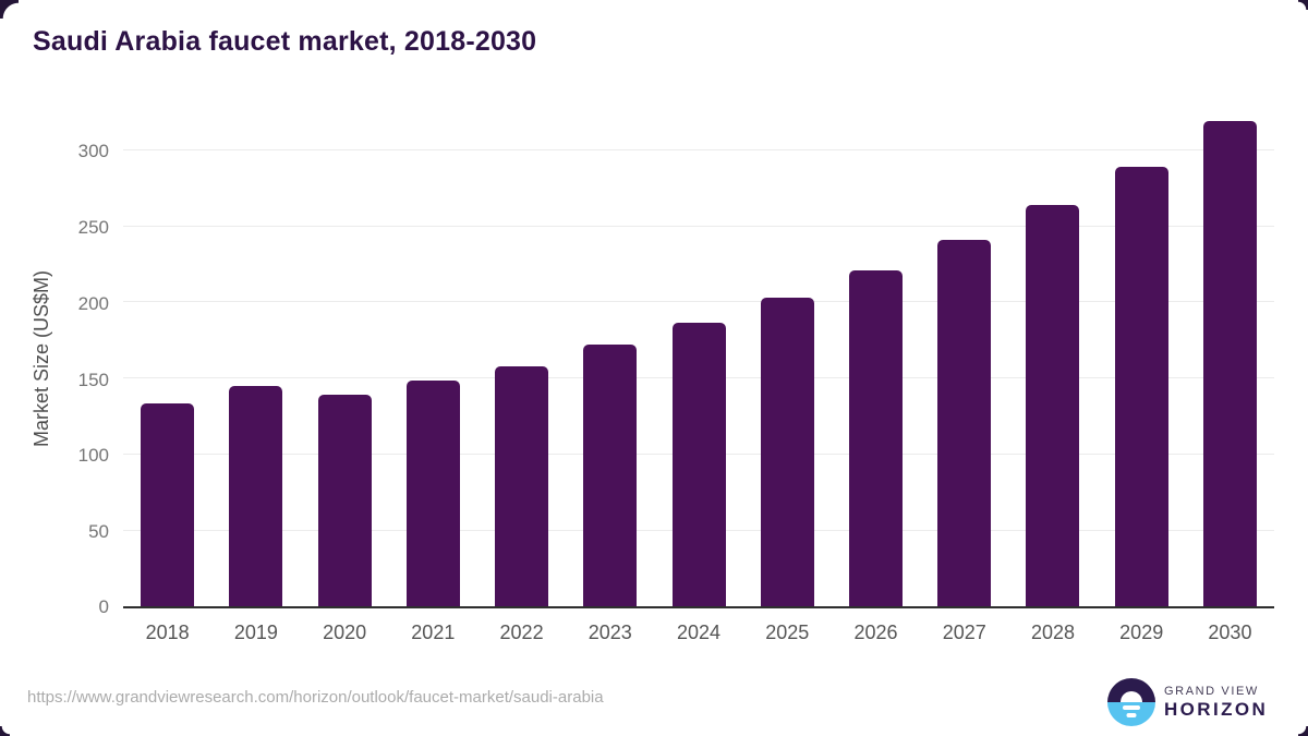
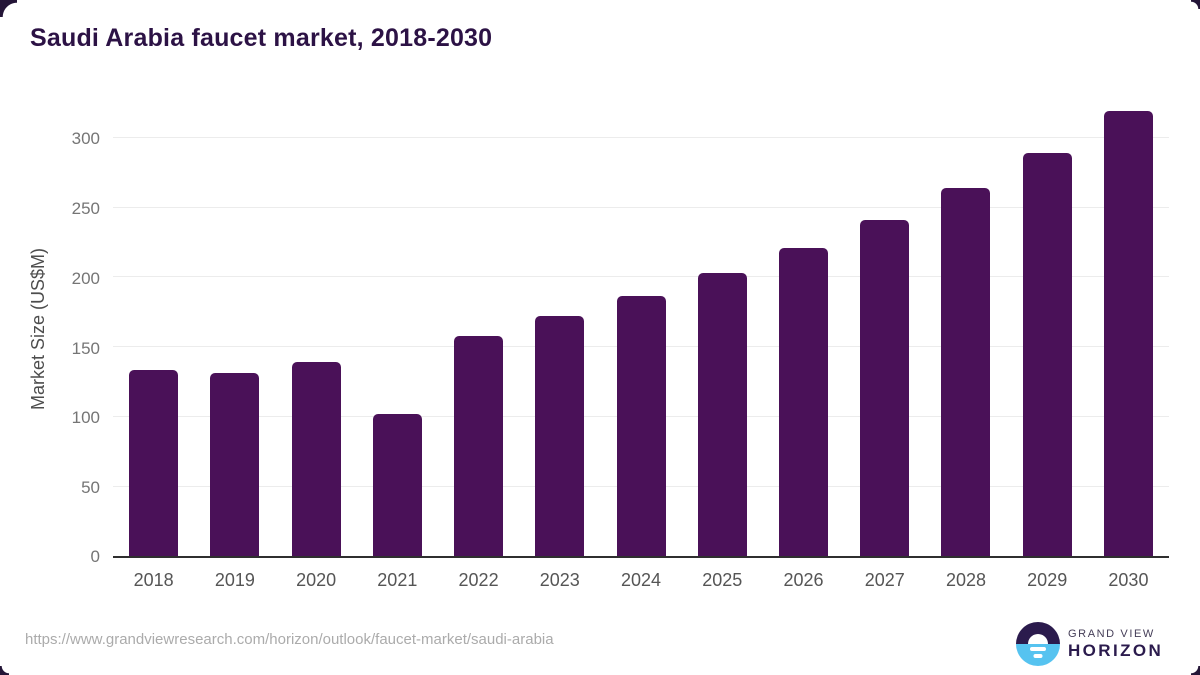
2019: 145 -> 131
2021: 148 -> 102
